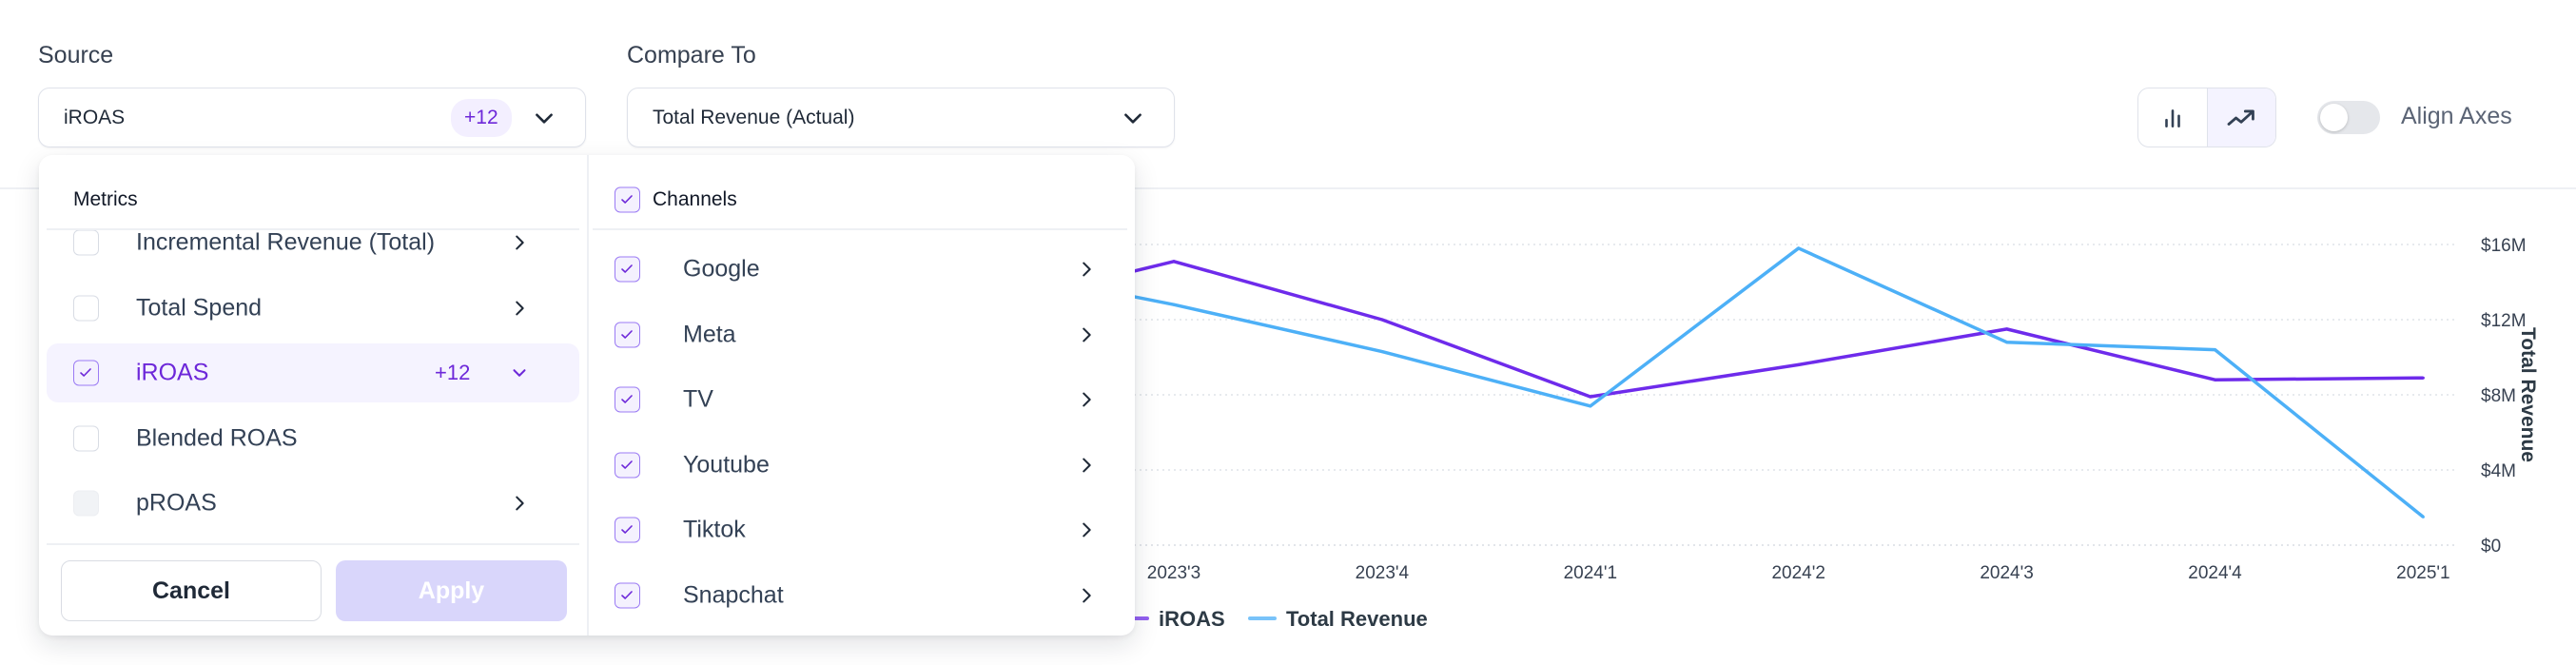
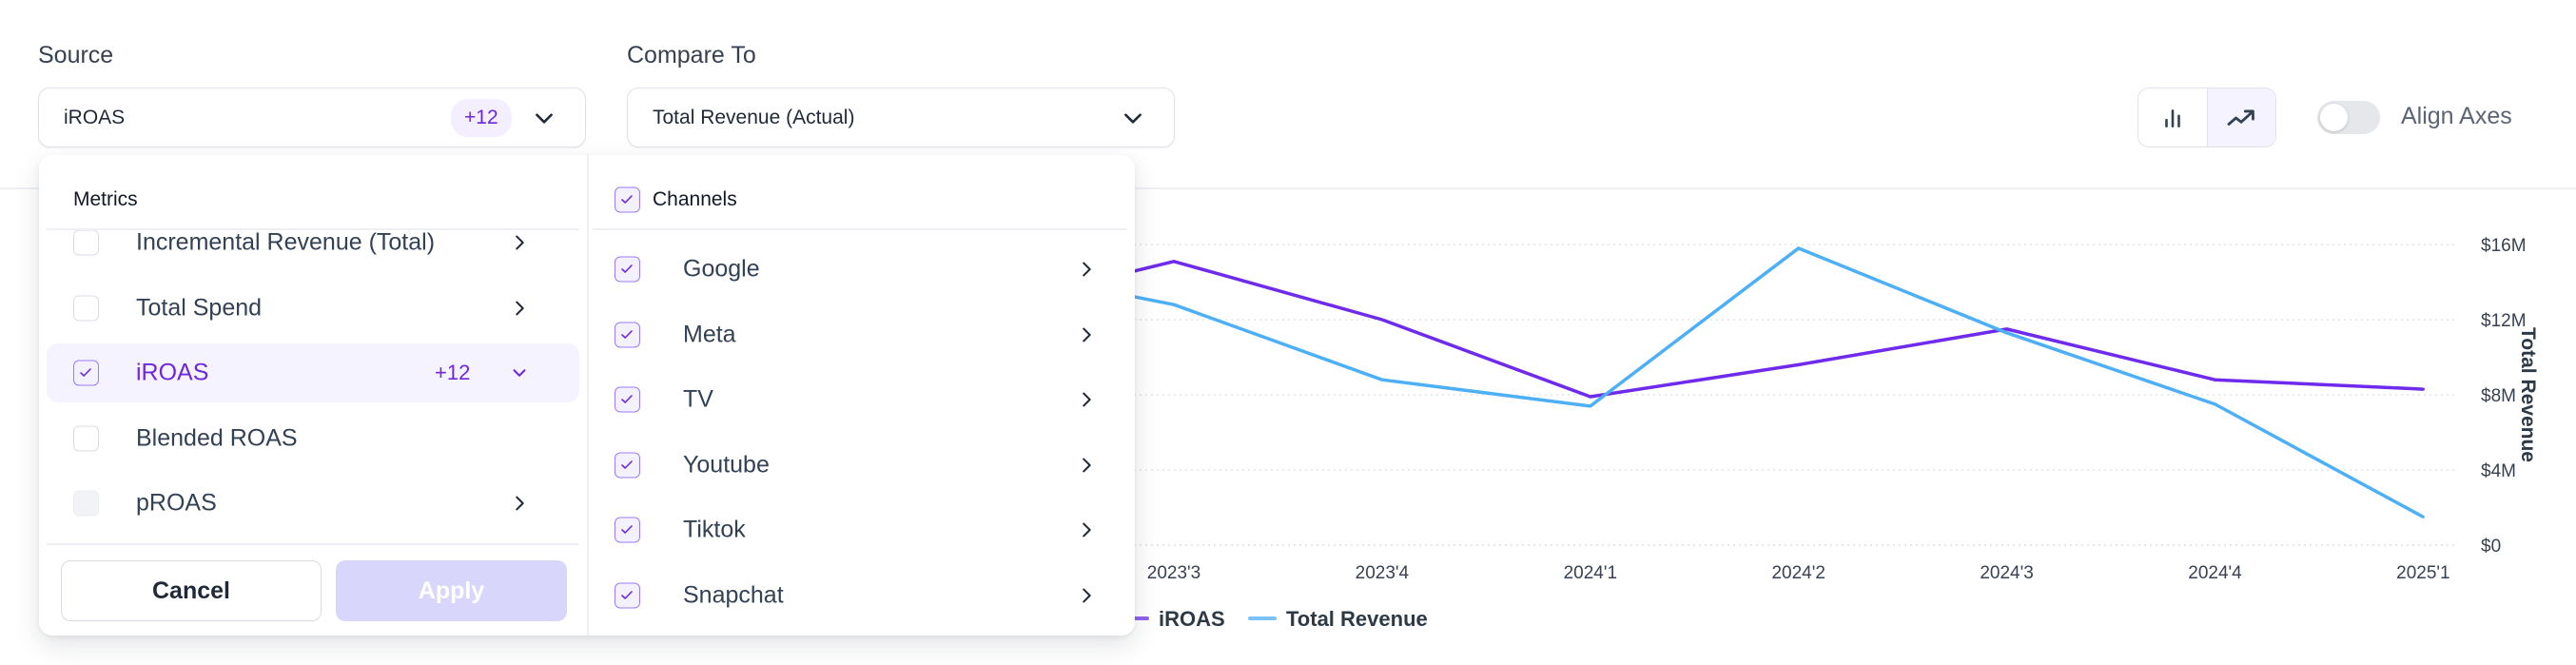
Total Revenue/2023'4: $10.3M -> $8.8M
Total Revenue/2024'3: $10.8M -> $11.3M
Total Revenue/2024'4: $10.4M -> $7.5M
iROAS/2025'1: $8.9M -> $8.3M
